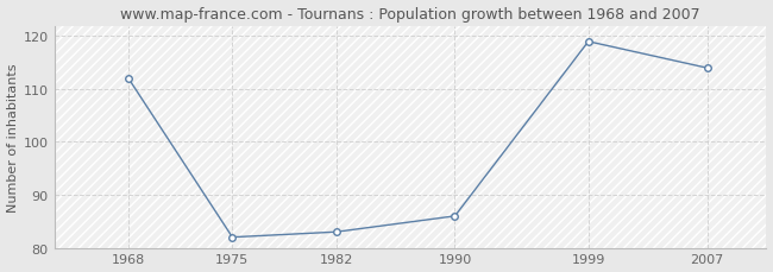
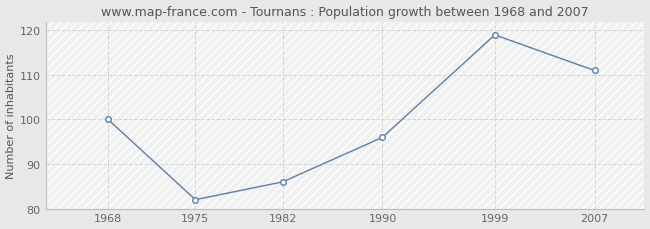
1968: 112 -> 100
1982: 83 -> 86
1990: 86 -> 96
2007: 114 -> 111
